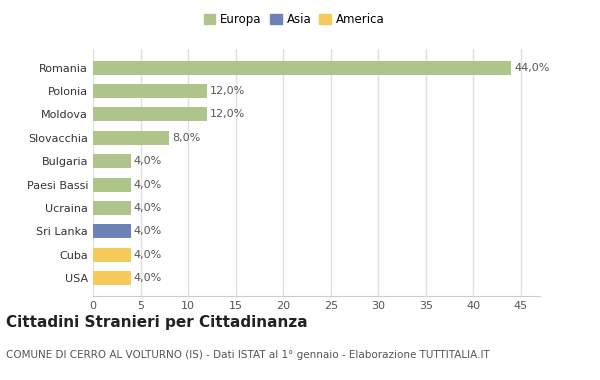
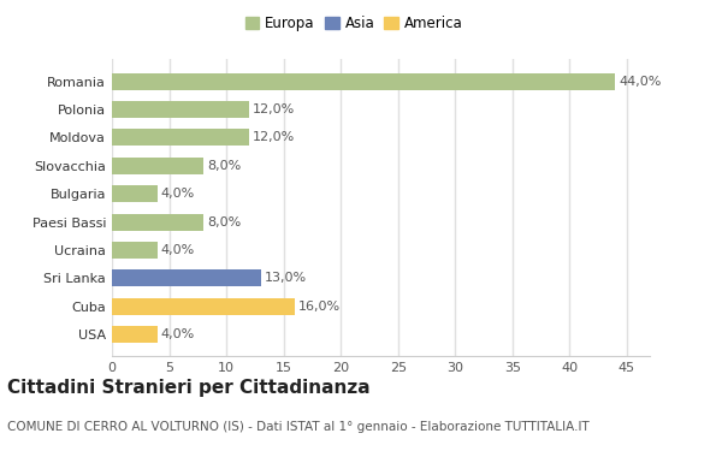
Paesi Bassi: 4,0% -> 8,0%
Sri Lanka: 4,0% -> 13,0%
Cuba: 4,0% -> 16,0%
